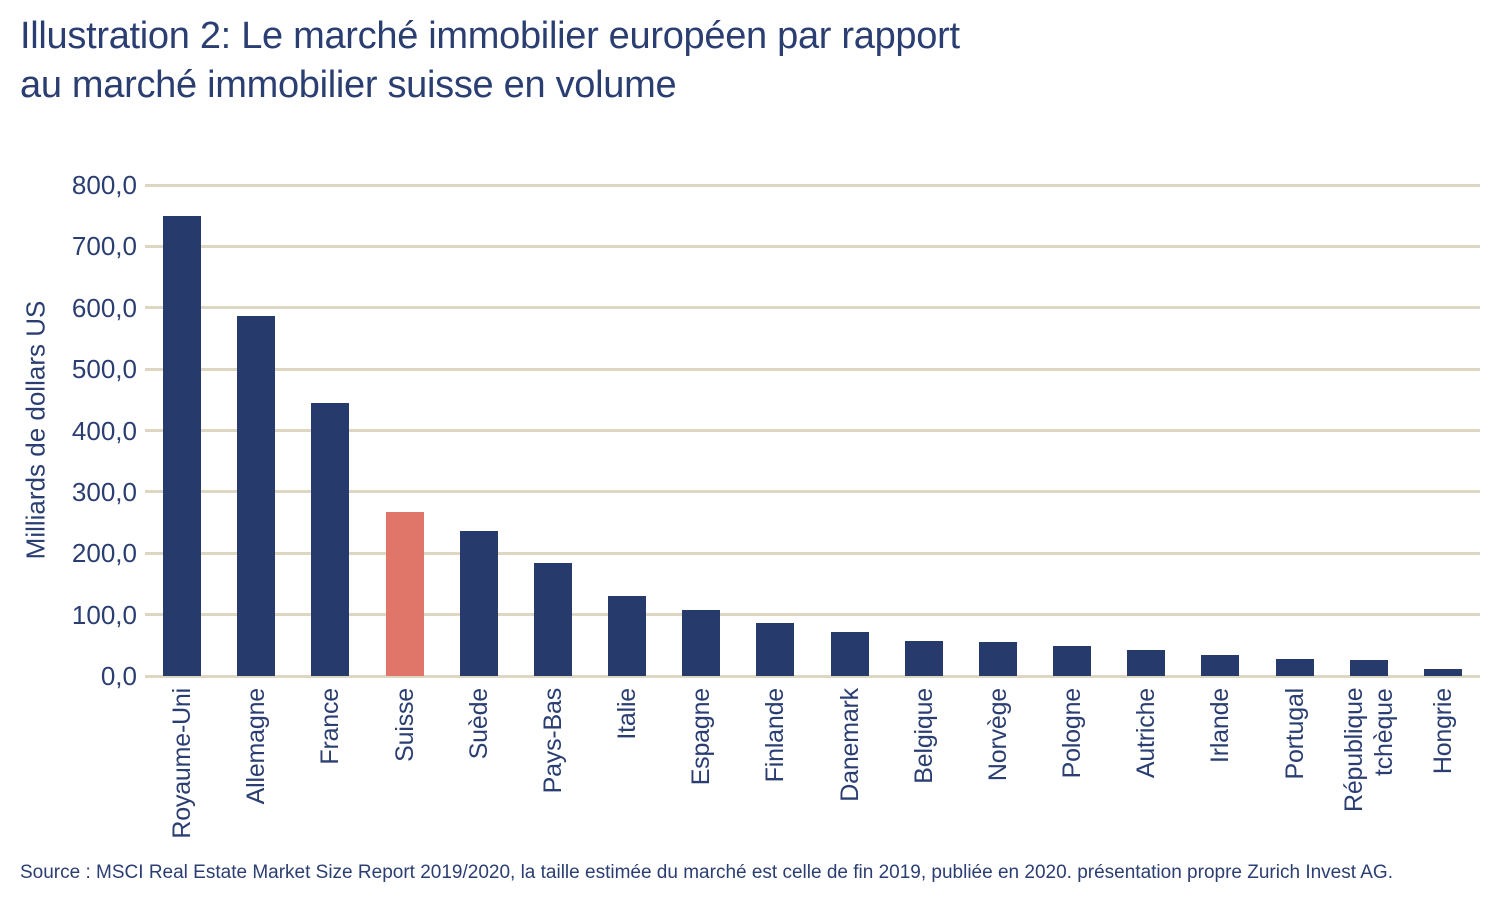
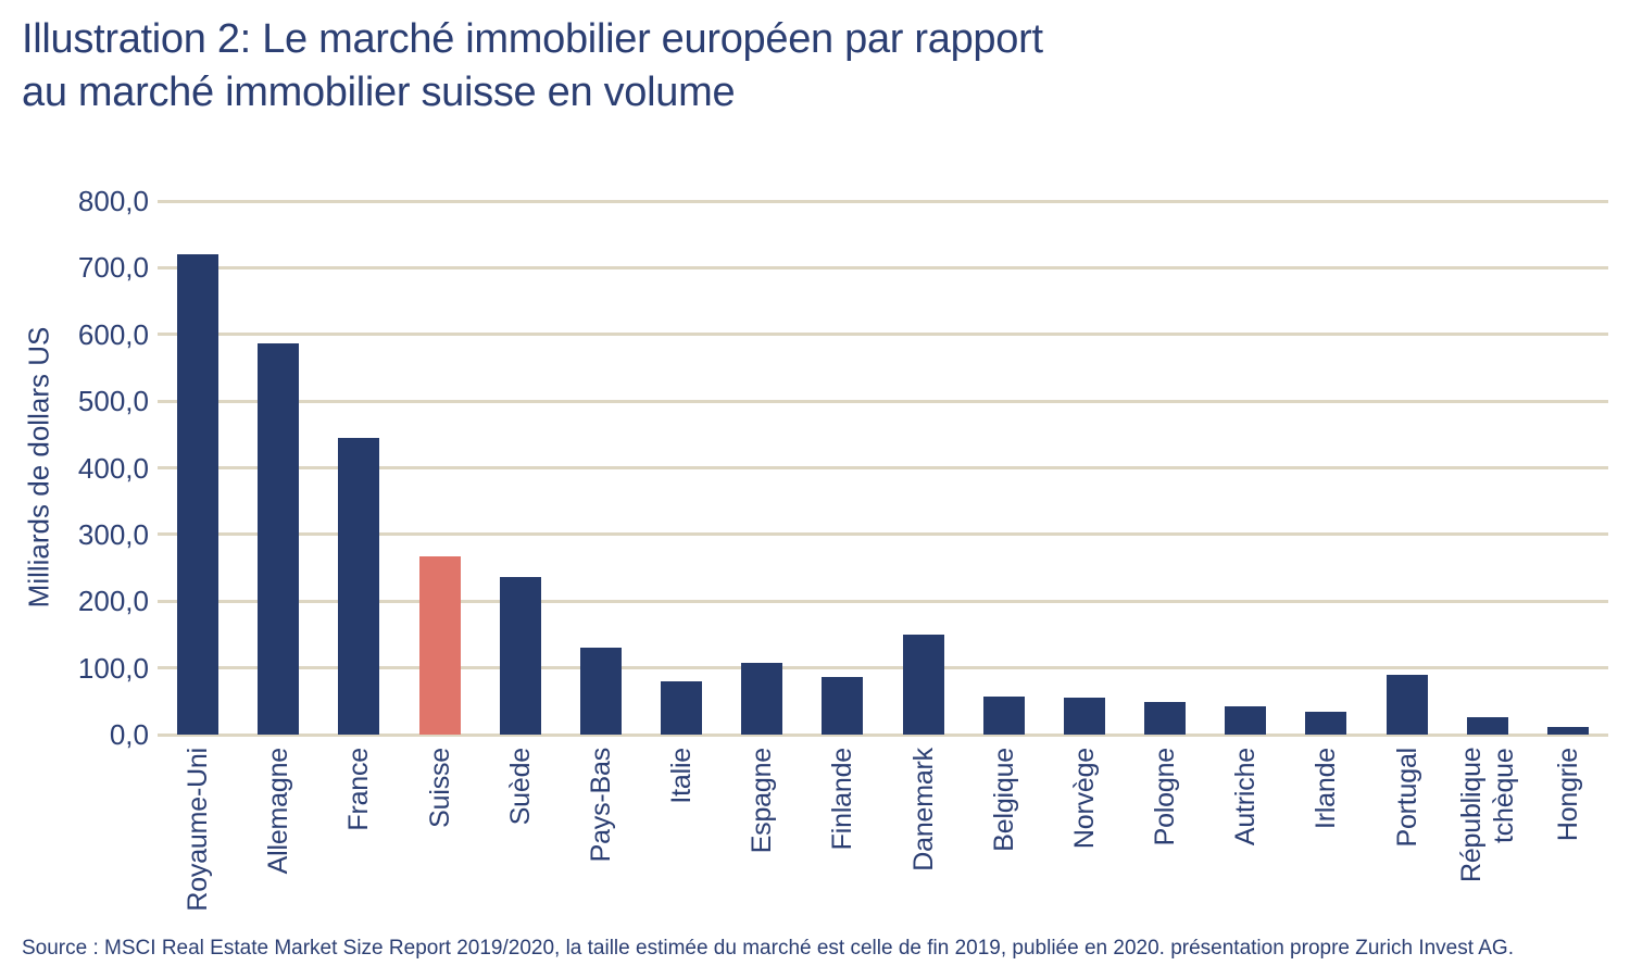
Royaume-Uni: 750 -> 720
Pays-Bas: 180 -> 130
Italie: 130 -> 80
Danemark: 70 -> 150
Portugal: 30 -> 90
